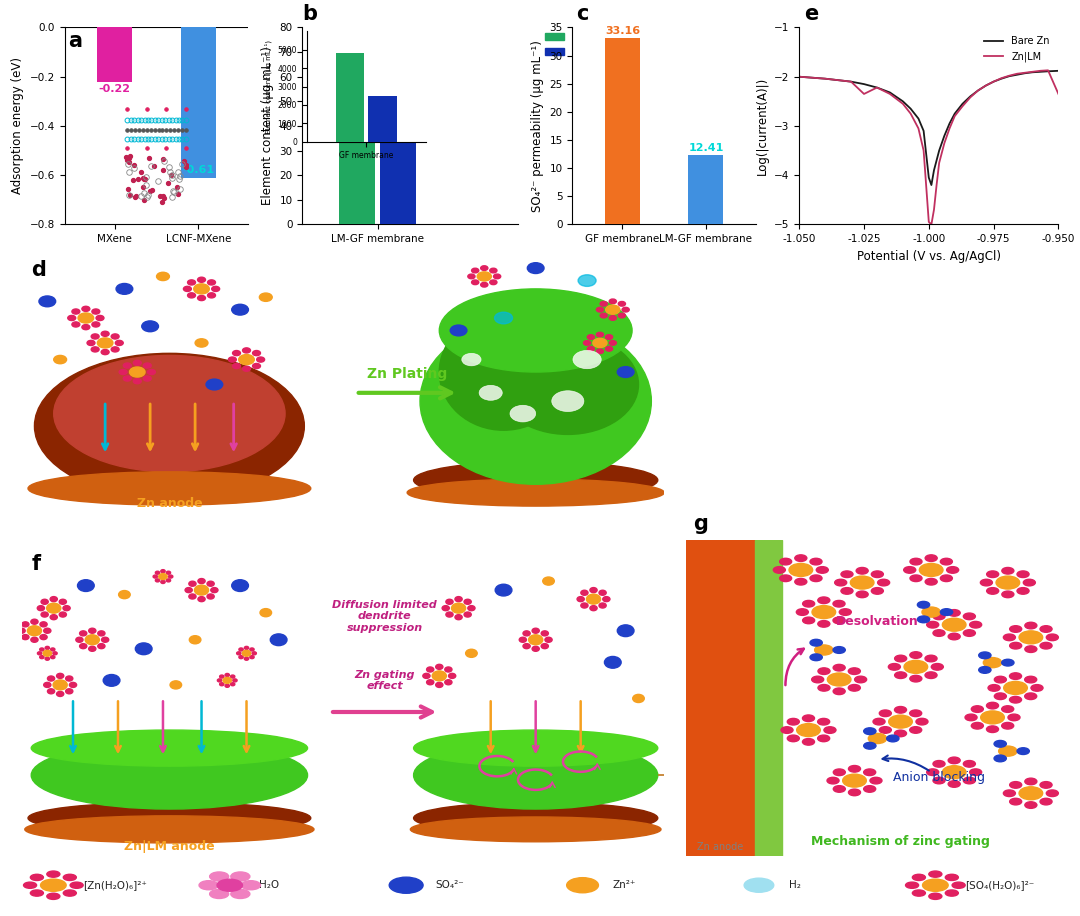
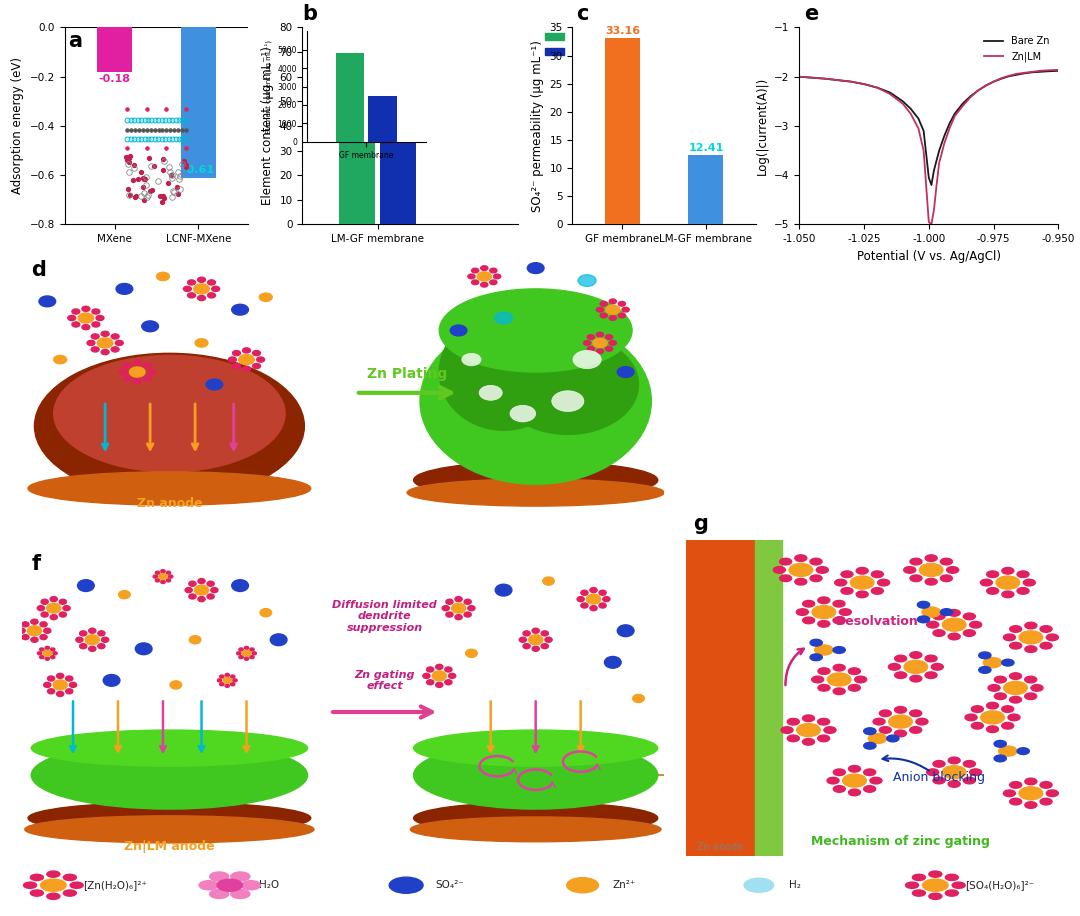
MXene: -0.22 -> -0.18
Zn|LM/-1.025: -2.35 -> -2.15
Zn|LM/-0.950: -2.35 -> -1.86
